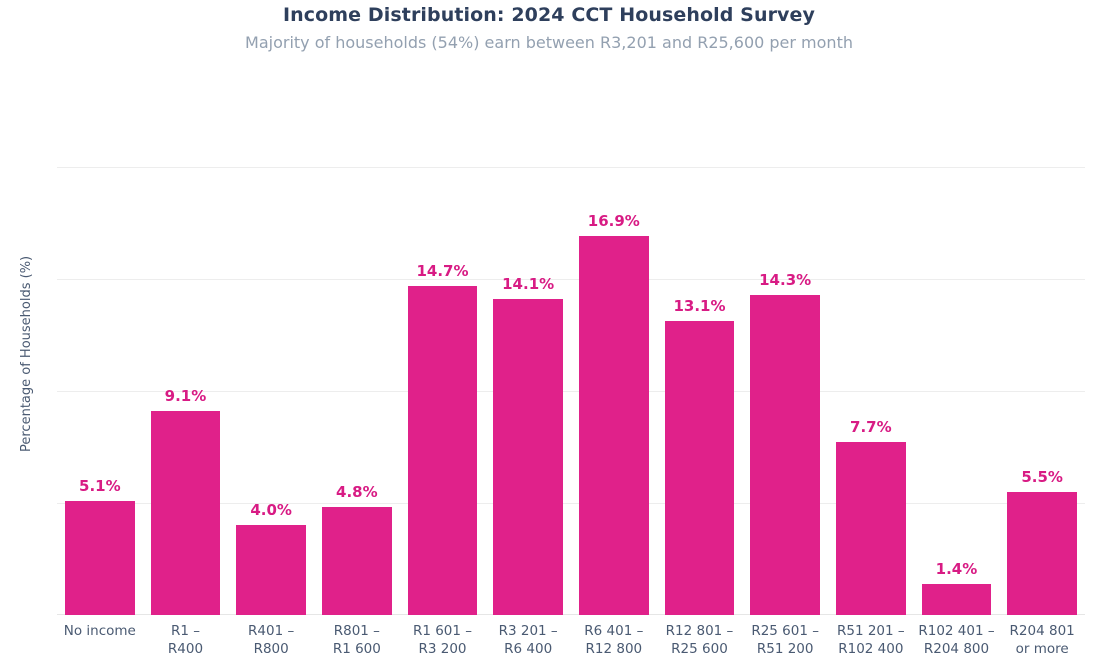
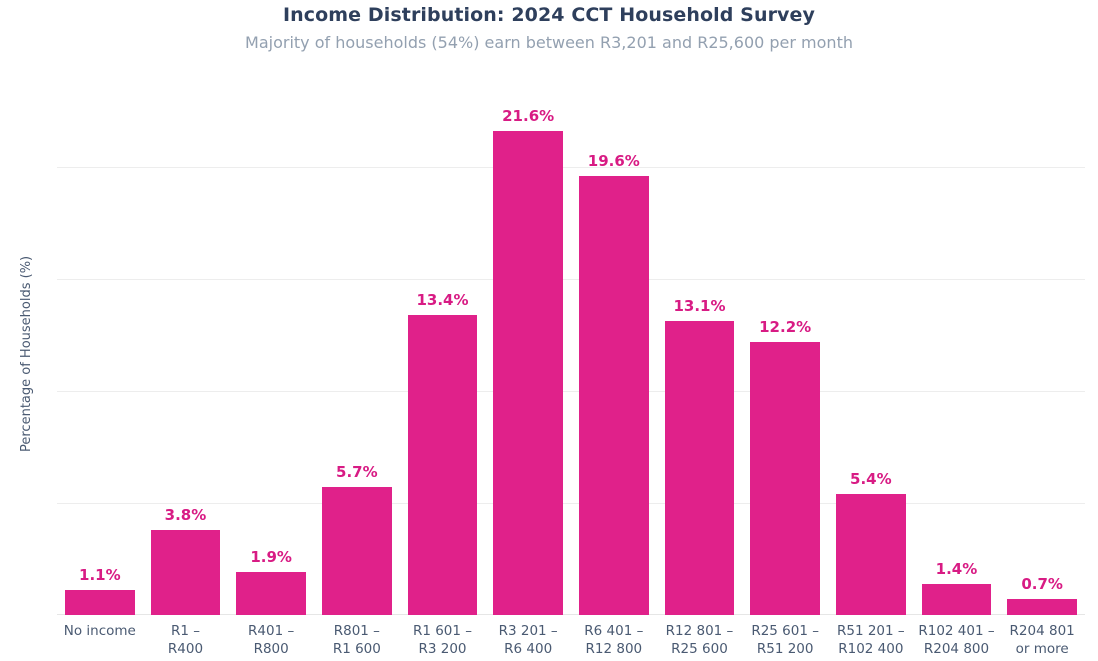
No income: 5.1% -> 1.1%
R1 – R400: 9.1% -> 3.8%
R401 – R800: 4.0% -> 1.9%
R801 – R1 600: 4.8% -> 5.7%
R1 601 – R3 200: 14.7% -> 13.4%
R3 201 – R6 400: 14.1% -> 21.6%
R6 401 – R12 800: 16.9% -> 19.6%
R25 601 – R51 200: 14.3% -> 12.2%
R51 201 – R102 400: 7.7% -> 5.4%
R204 801 or more: 5.5% -> 0.7%
